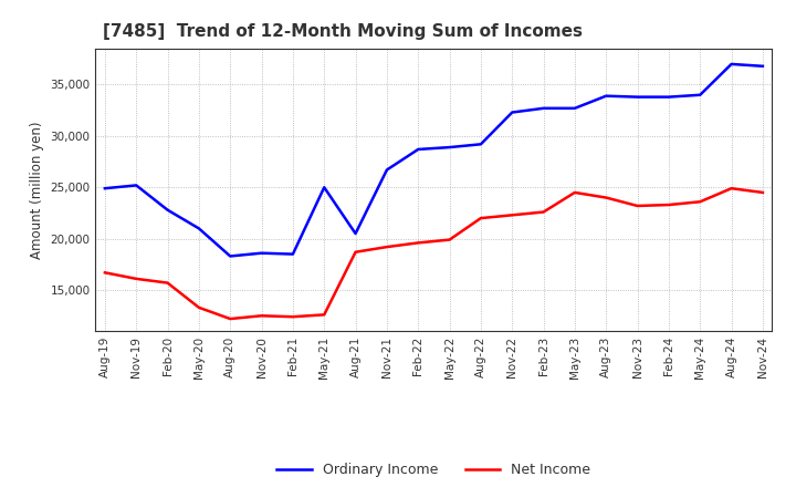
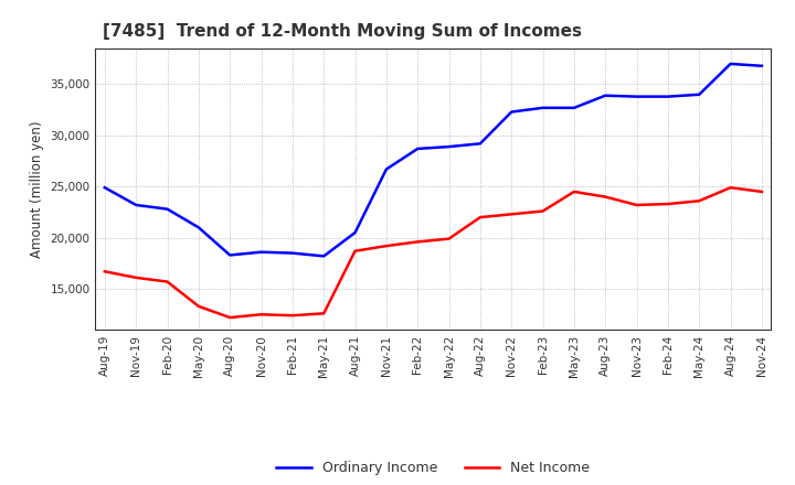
Ordinary Income/Nov-19: 25,200 -> 23,200
Ordinary Income/May-21: 25,000 -> 18,200
